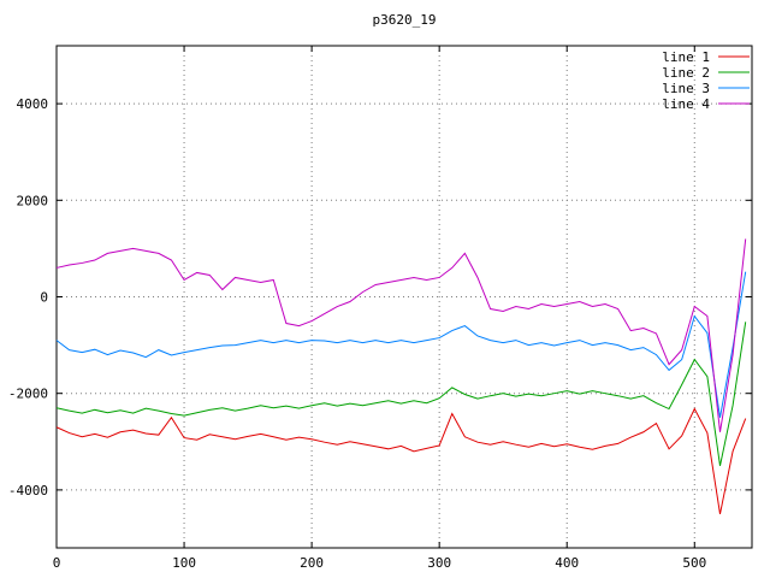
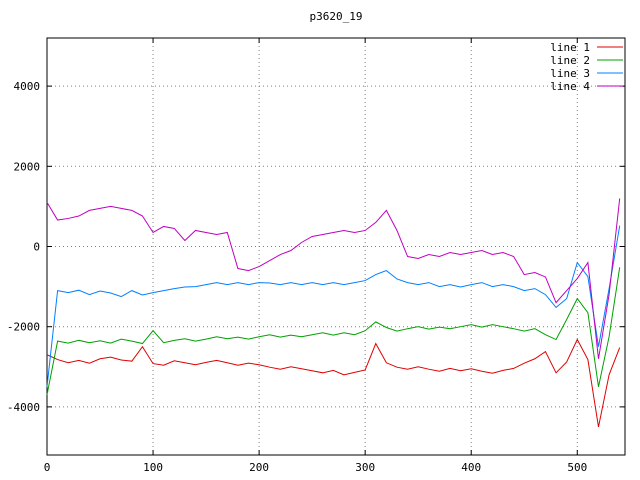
line 2/0: -2300 -> -3700
line 3/0: -900 -> -3500
line 4/0: 600 -> 1100
line 2/100: -2500 -> -2100
line 4/500: -200 -> -800
